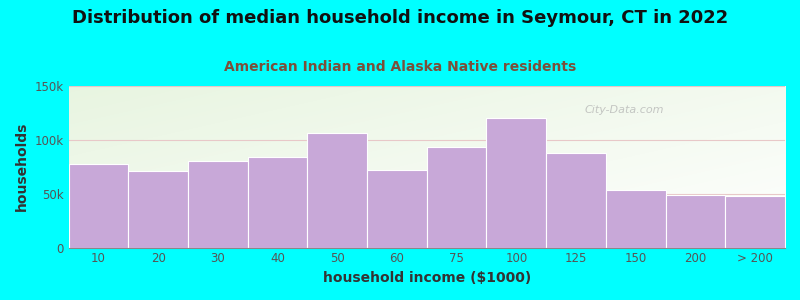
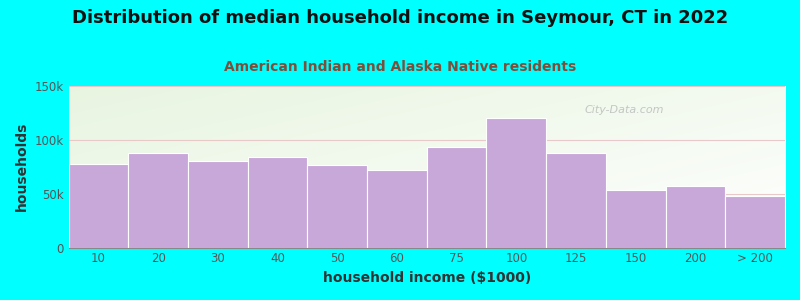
20: 71k -> 88k
50: 106k -> 77k
200: 49k -> 57k
